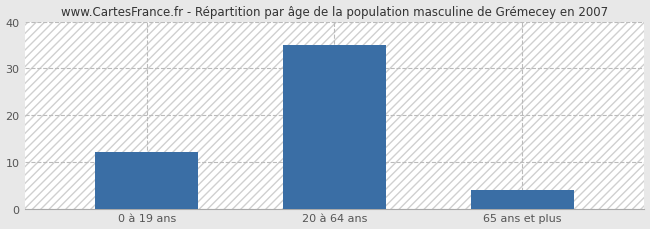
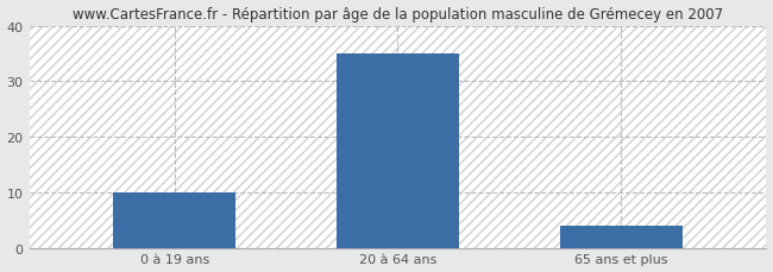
0 à 19 ans: 12 -> 10
